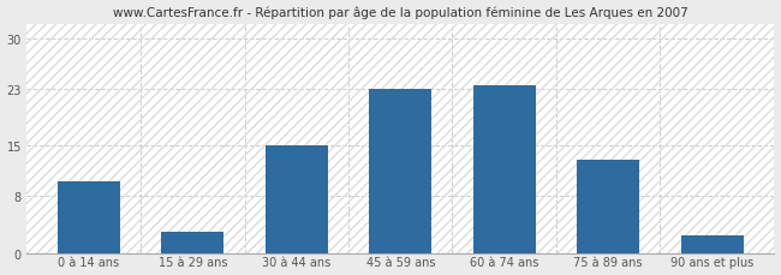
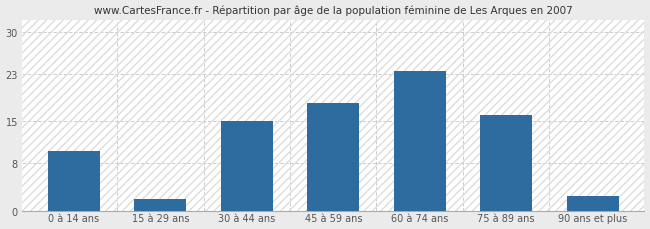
15 à 29 ans: 3.0 -> 2.0
45 à 59 ans: 23.0 -> 18.0
75 à 89 ans: 13.0 -> 16.0
